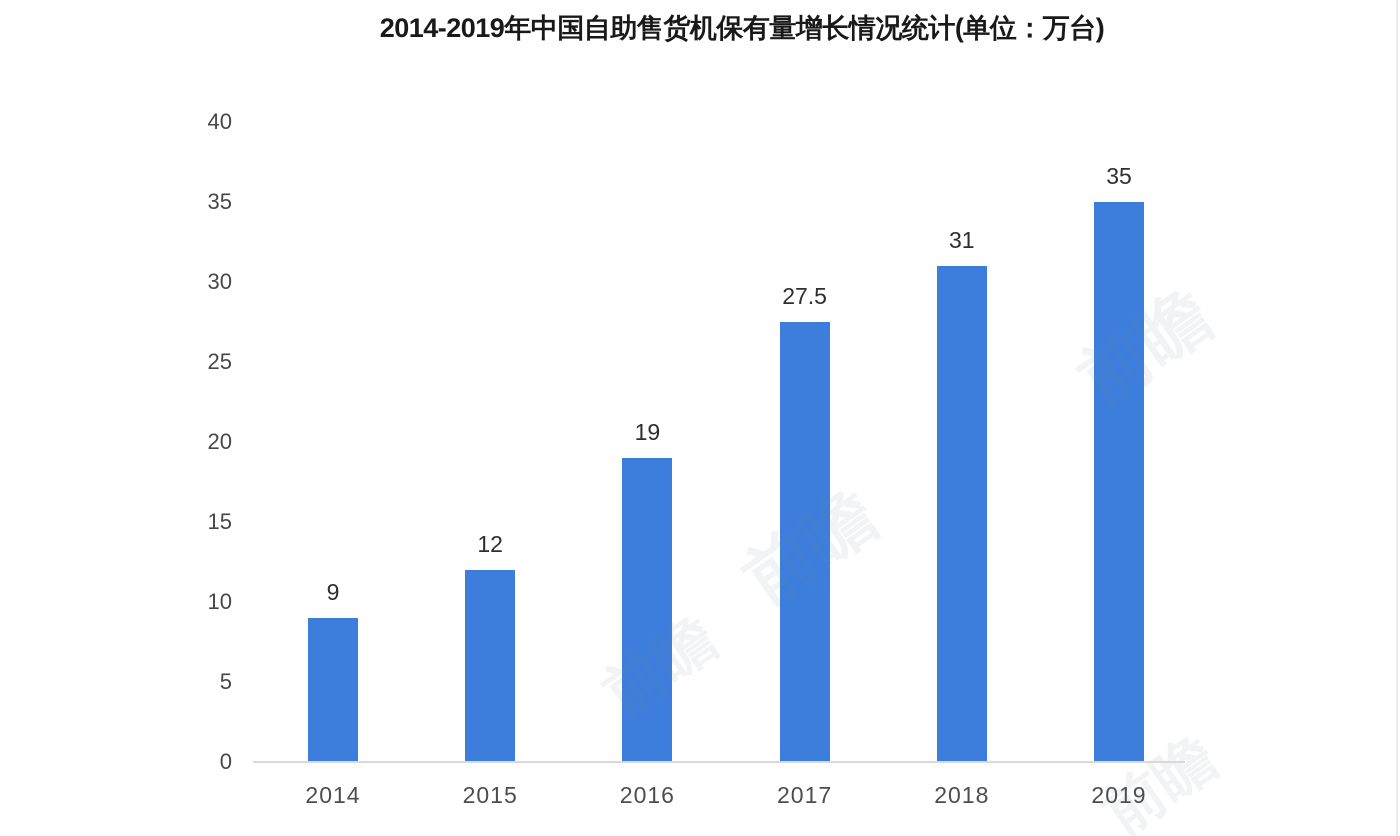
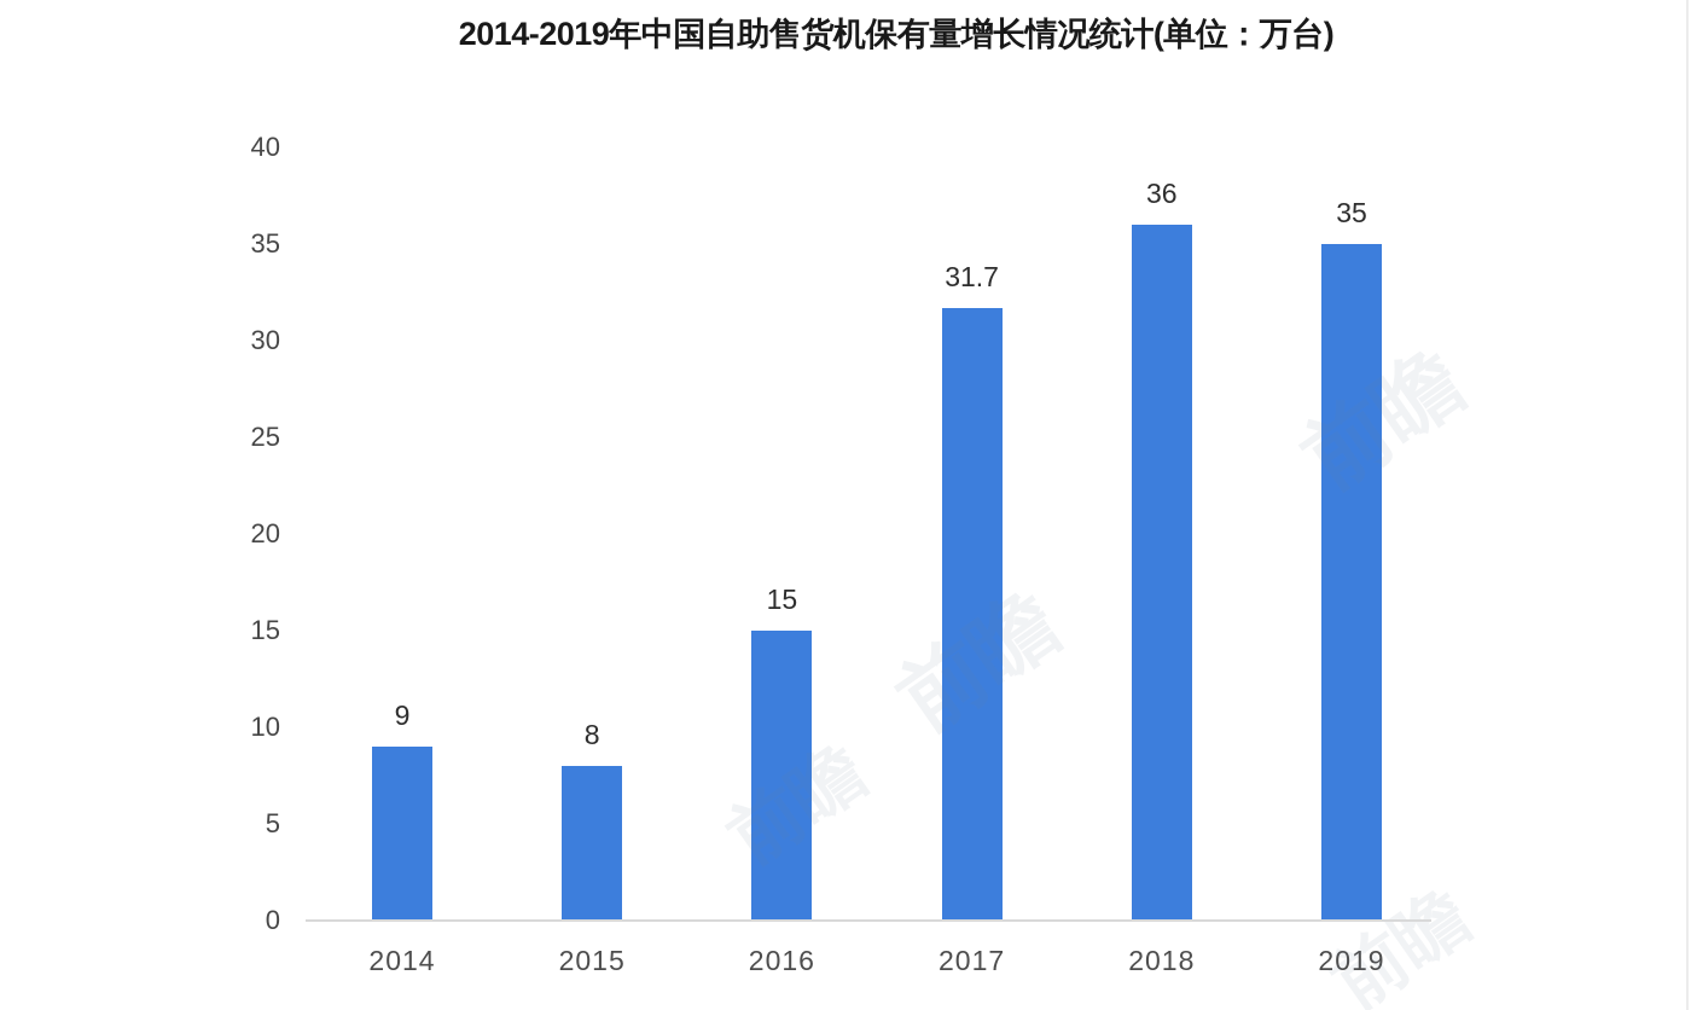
2015: 12 -> 8
2016: 19 -> 15
2017: 27.5 -> 31.7
2018: 31 -> 36
